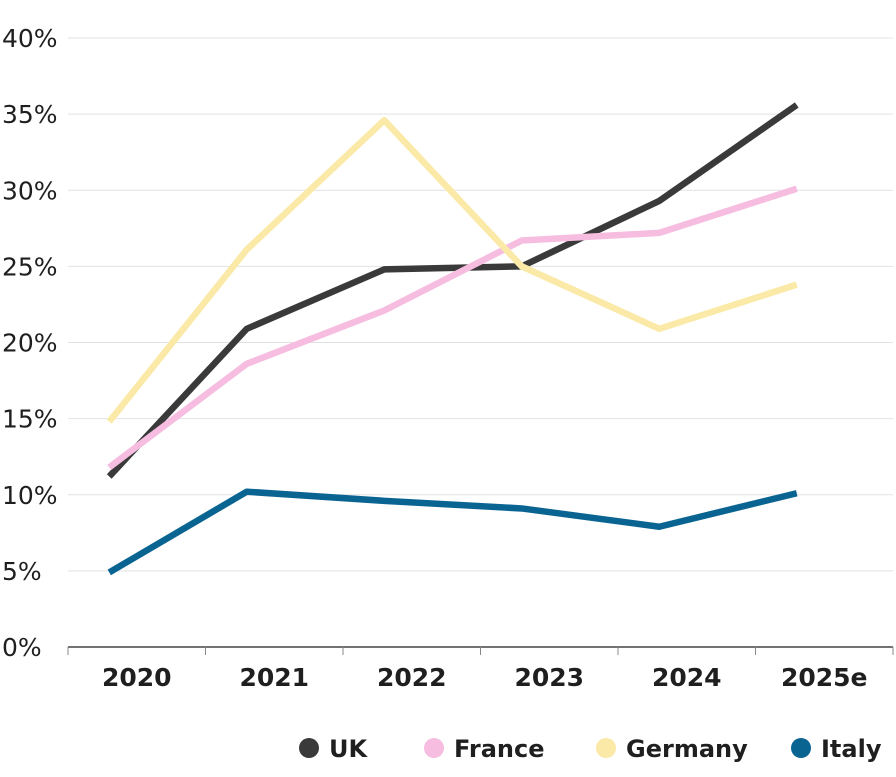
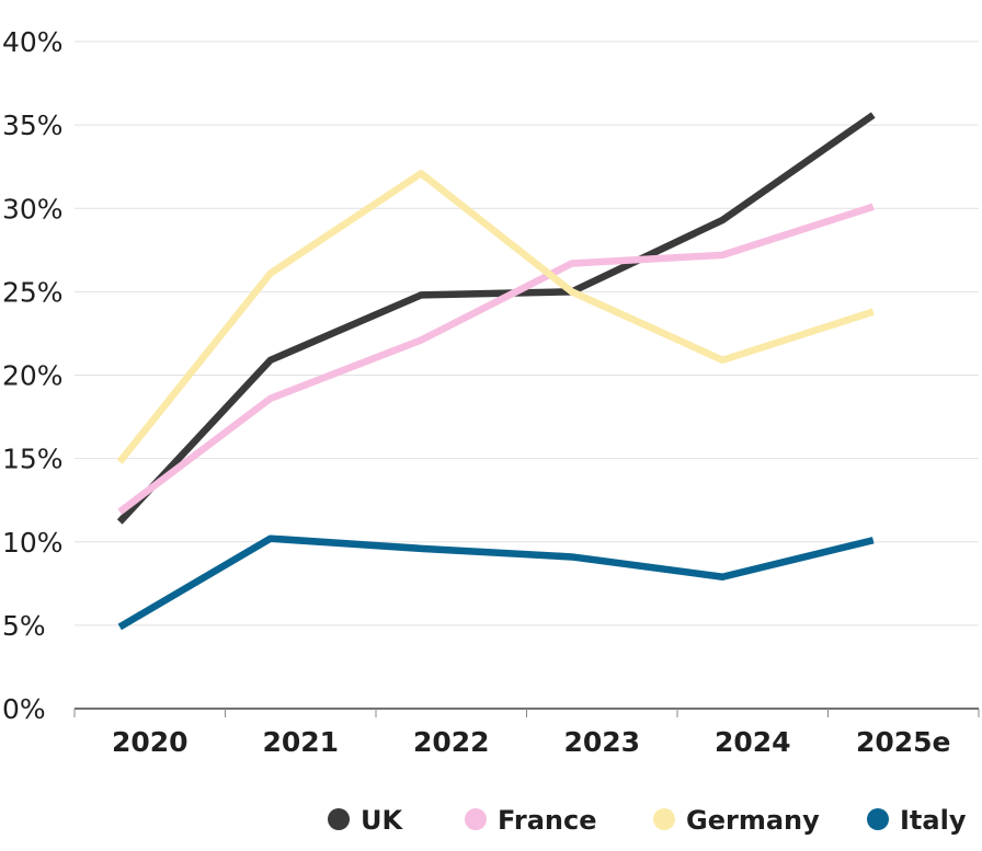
Germany/2022: 34.6% -> 32.1%
